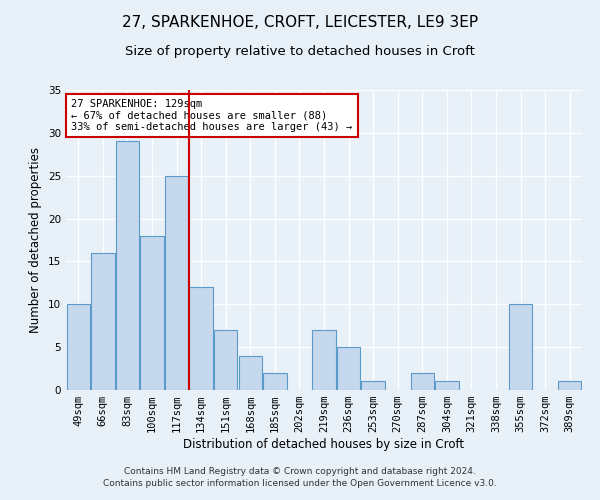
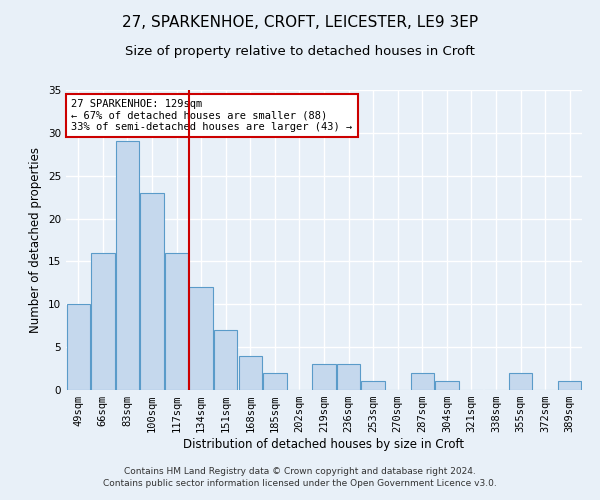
100sqm: 18 -> 23
117sqm: 25 -> 16
219sqm: 7 -> 3
236sqm: 5 -> 3
355sqm: 10 -> 2
